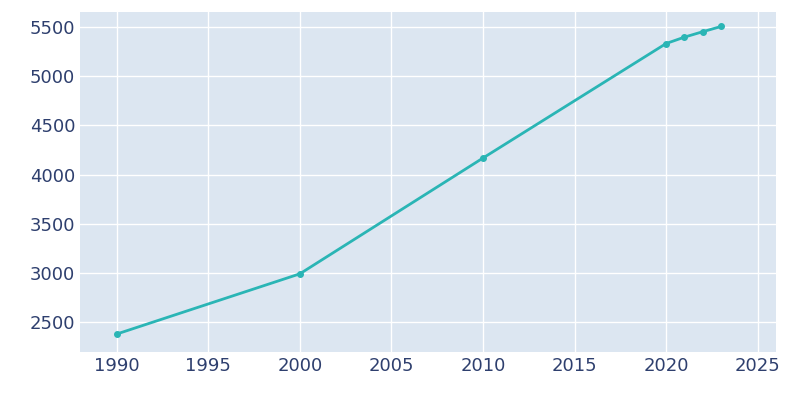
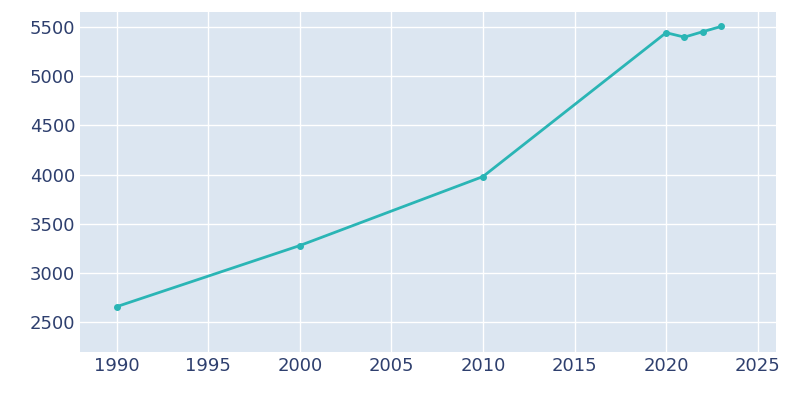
1990: 2380 -> 2660
2000: 2990 -> 3280
2010: 4170 -> 3980
2020: 5330 -> 5440
